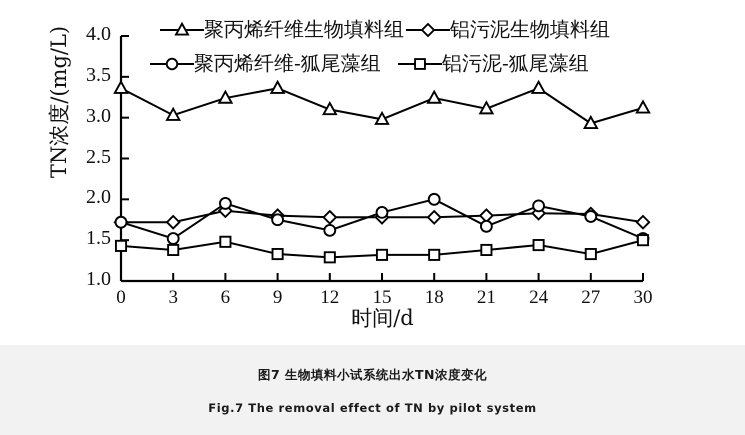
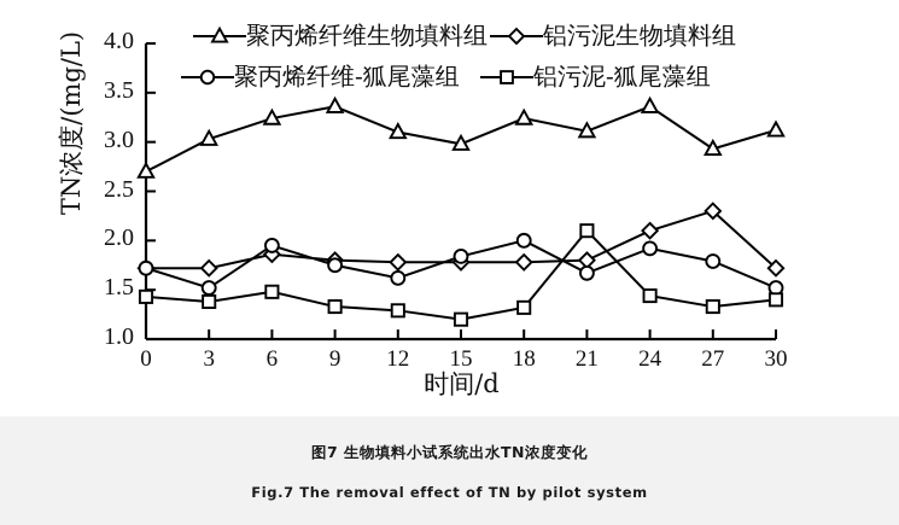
聚丙烯纤维生物填料组/0: 3.4 -> 2.7
铝污泥-狐尾藻组/15: 1.3 -> 1.2
铝污泥-狐尾藻组/21: 1.4 -> 2.1
铝污泥生物填料组/24: 1.8 -> 2.1
铝污泥生物填料组/27: 1.8 -> 2.3
铝污泥-狐尾藻组/30: 1.5 -> 1.4
